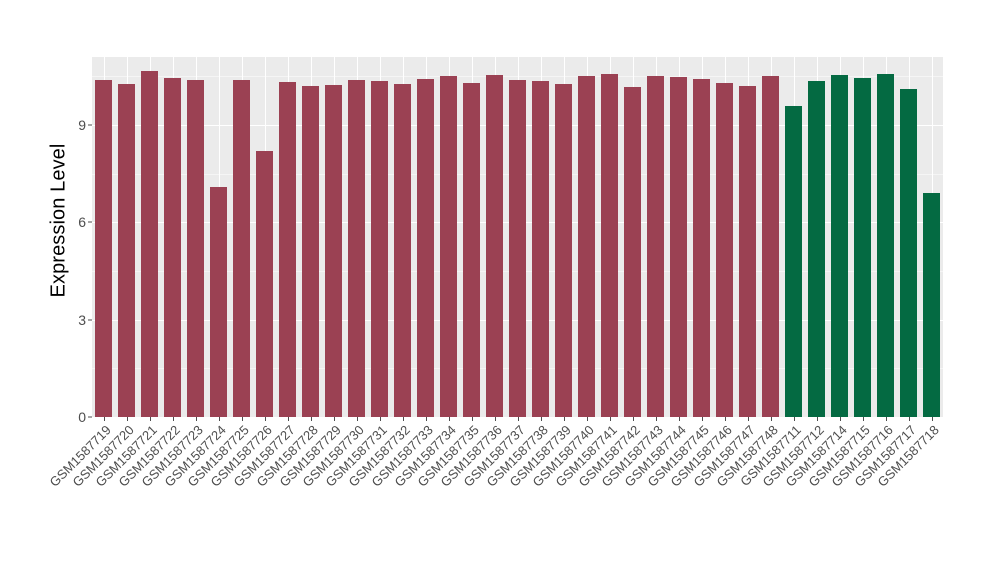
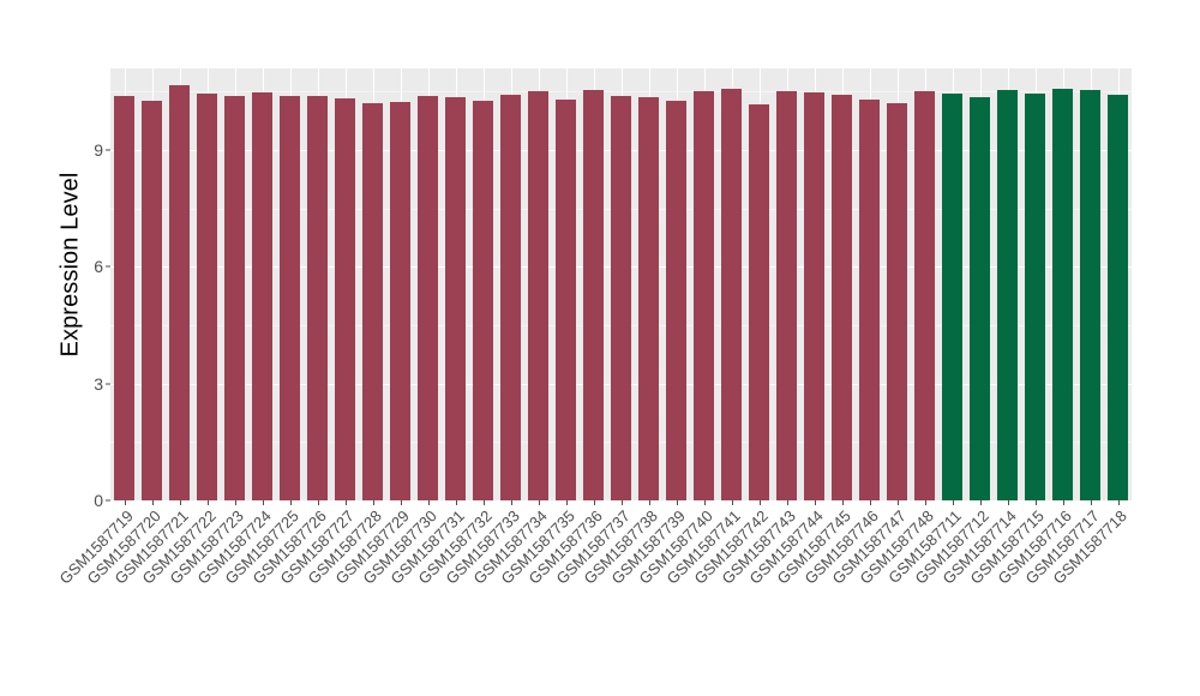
GSM1587724: 7.1 -> 10.5
GSM1587726: 8.2 -> 10.4
GSM1587711: 9.6 -> 10.4
GSM1587717: 10.1 -> 10.6
GSM1587718: 6.9 -> 10.4
